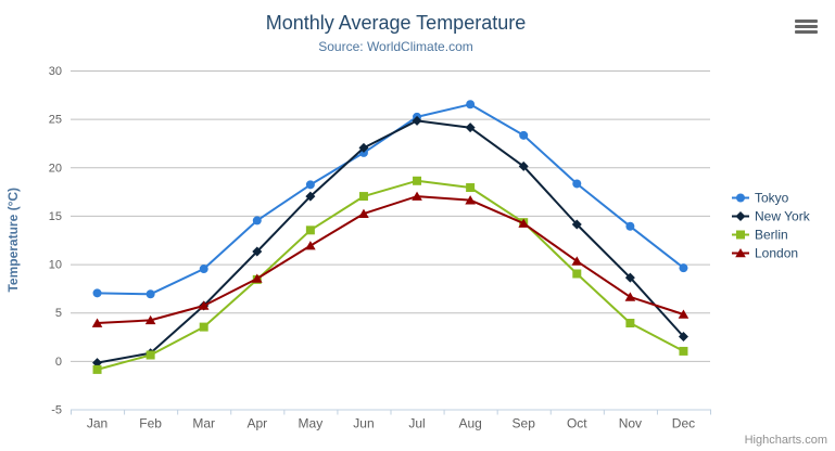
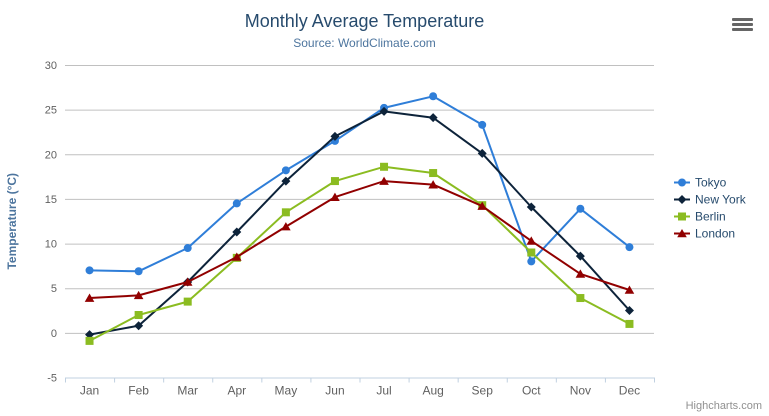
Berlin/Feb: 1 -> 2
Tokyo/Oct: 18 -> 8
